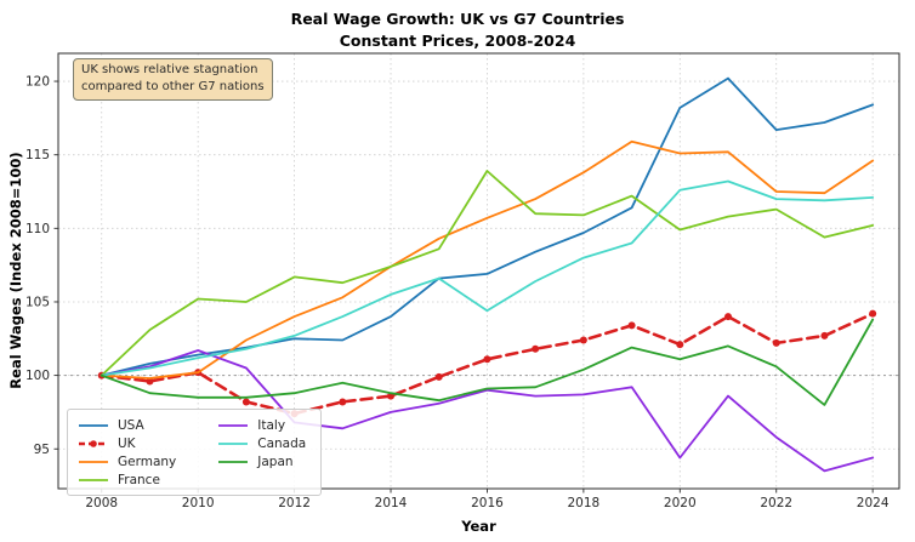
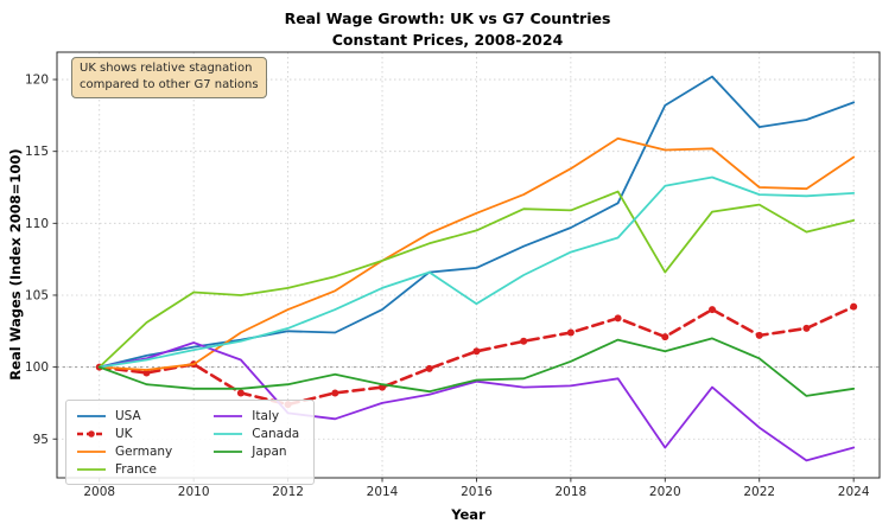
France/2012: 106.7 -> 105.5
France/2016: 113.9 -> 109.5
France/2020: 109.9 -> 106.6
Japan/2024: 103.8 -> 98.5
